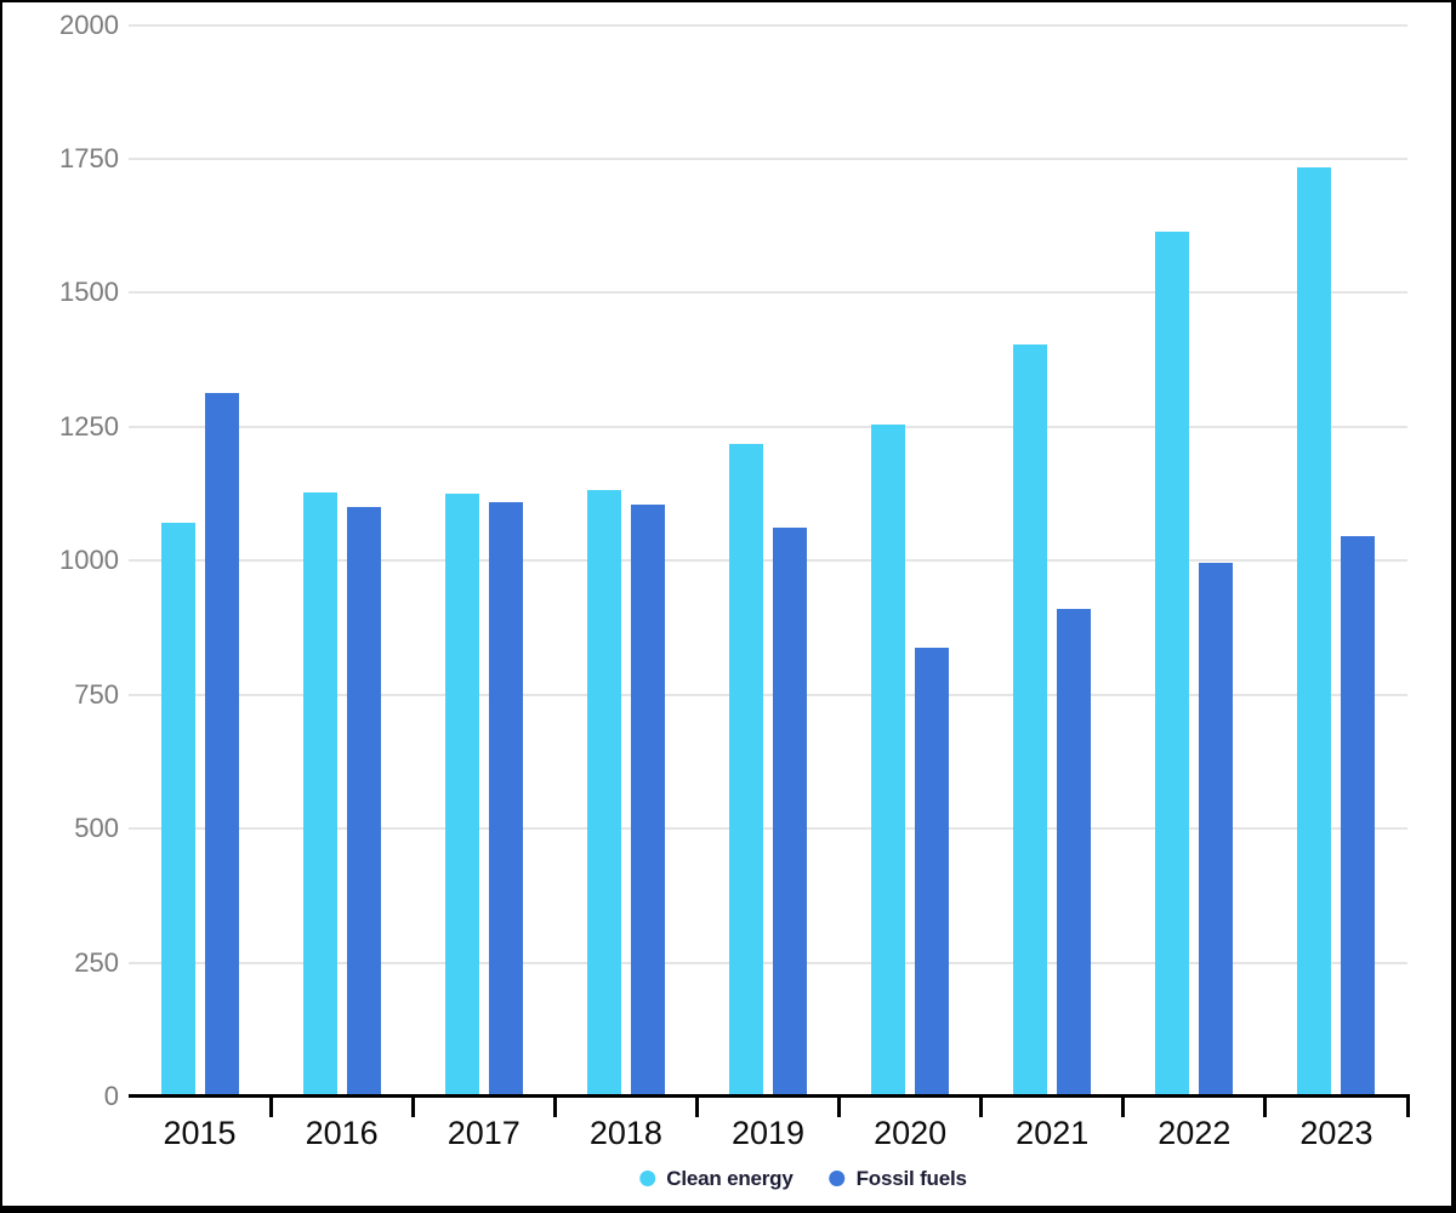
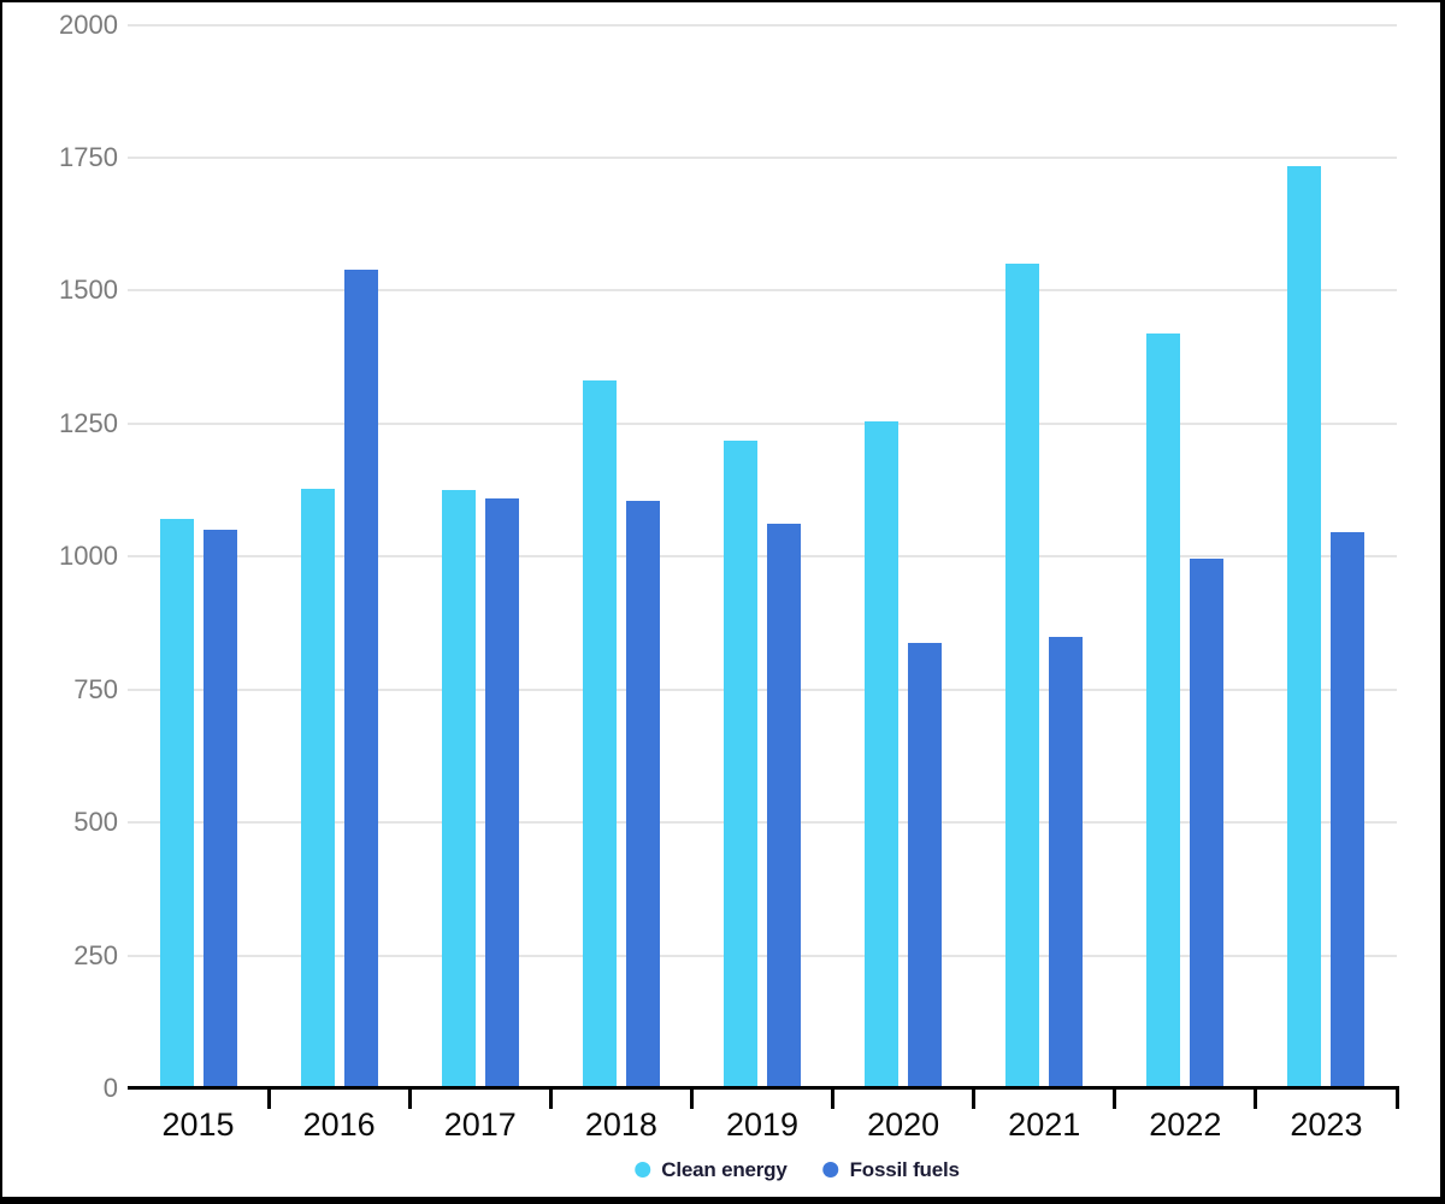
Fossil fuels/2015: 1310 -> 1050
Fossil fuels/2016: 1100 -> 1540
Clean energy/2018: 1130 -> 1330
Clean energy/2021: 1400 -> 1550
Fossil fuels/2021: 910 -> 850
Clean energy/2022: 1620 -> 1420
